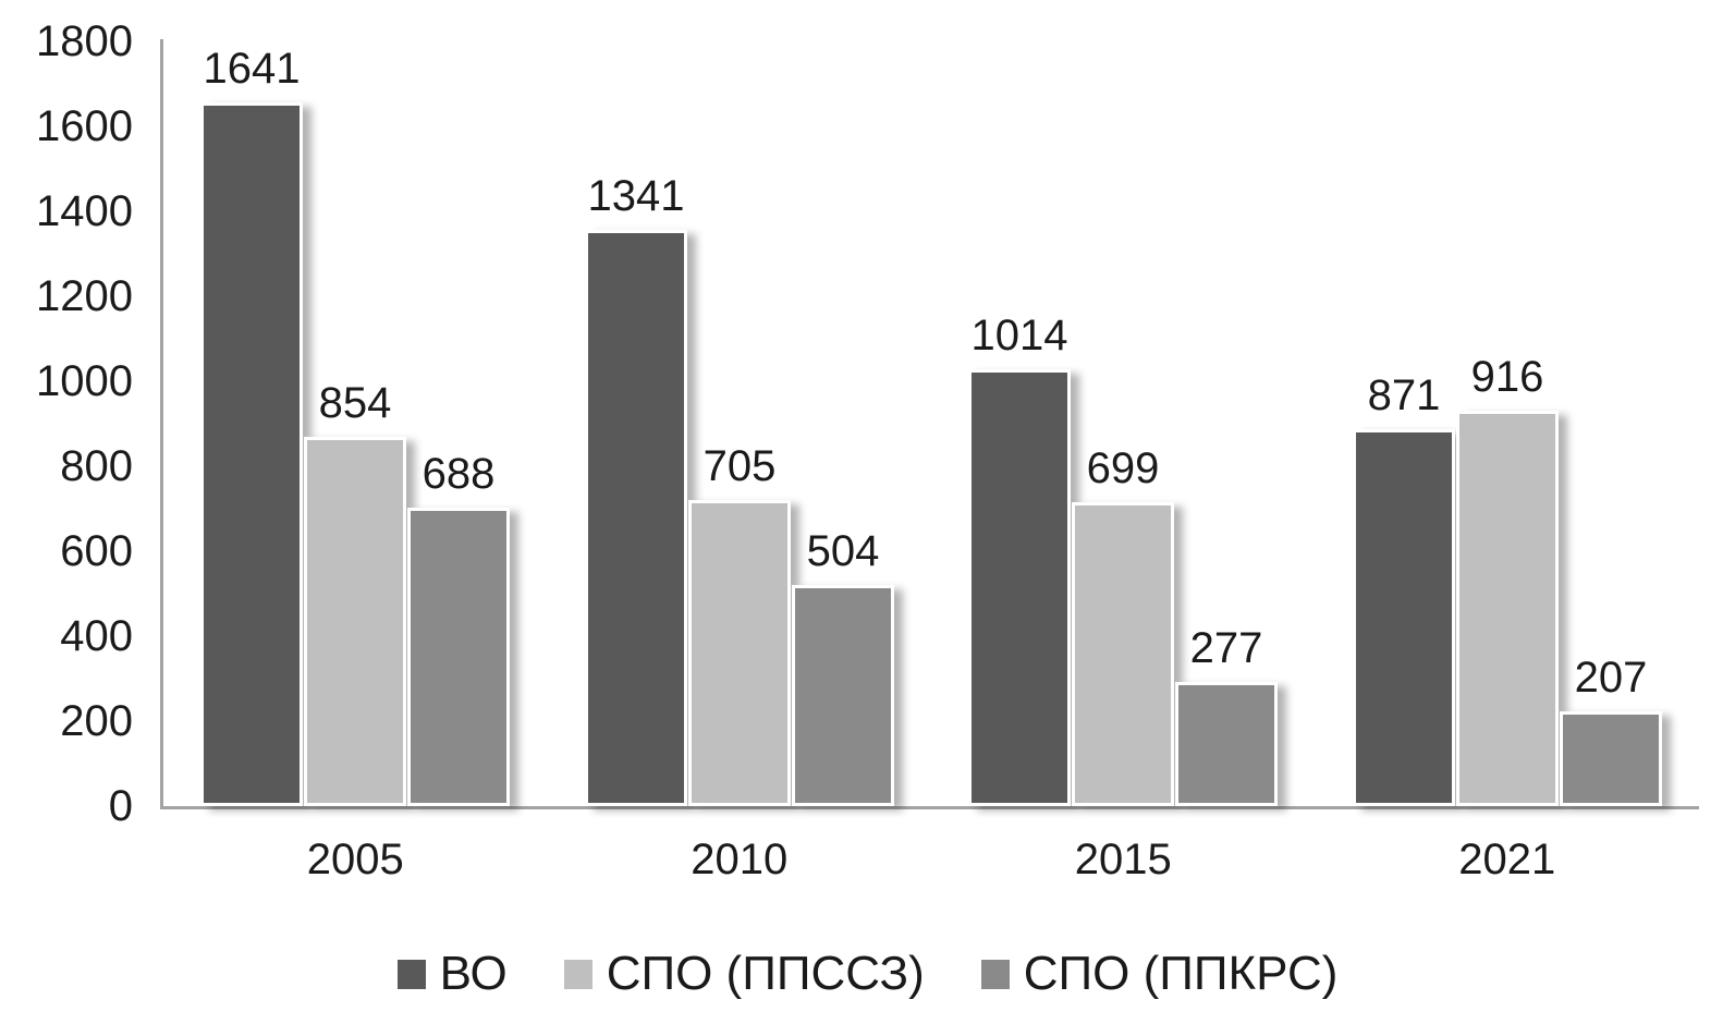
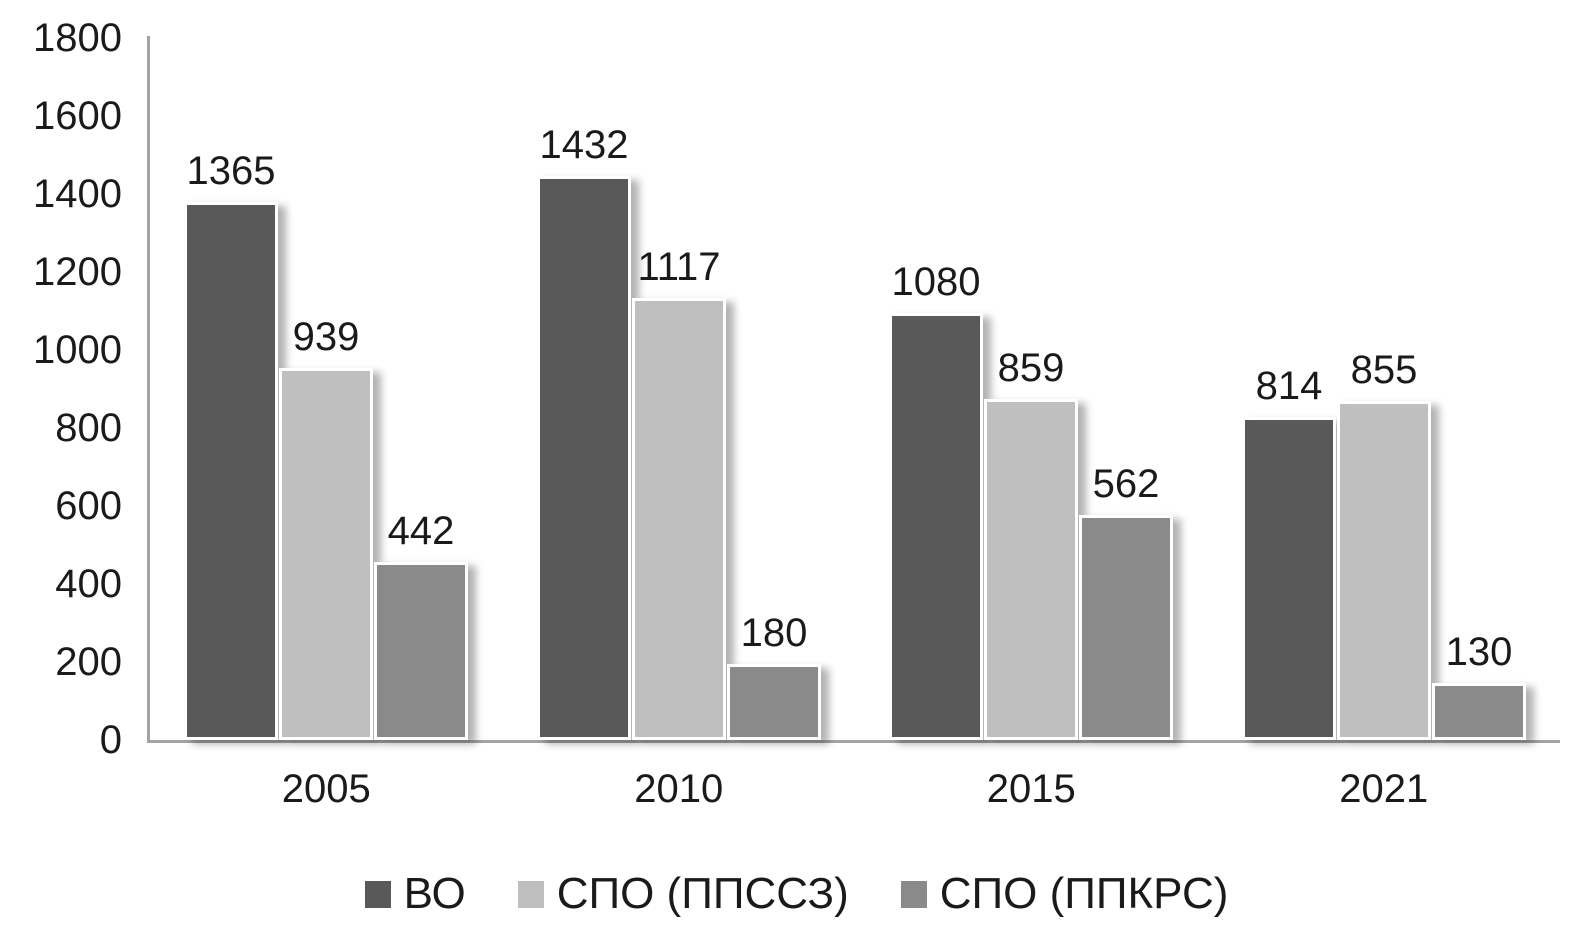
ВО/2005: 1641 -> 1365
СПО (ППССЗ)/2005: 854 -> 939
СПО (ППКРС)/2005: 688 -> 442
ВО/2010: 1341 -> 1432
СПО (ППССЗ)/2010: 705 -> 1117
СПО (ППКРС)/2010: 504 -> 180
ВО/2015: 1014 -> 1080
СПО (ППССЗ)/2015: 699 -> 859
СПО (ППКРС)/2015: 277 -> 562
ВО/2021: 871 -> 814
СПО (ППССЗ)/2021: 916 -> 855
СПО (ППКРС)/2021: 207 -> 130
